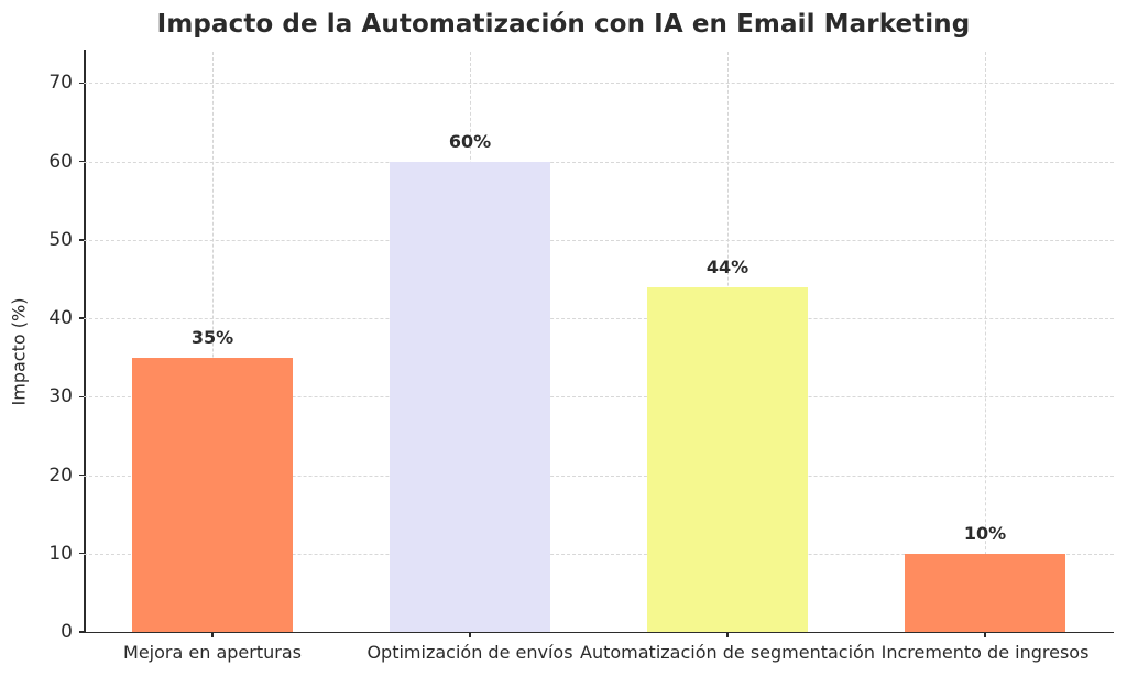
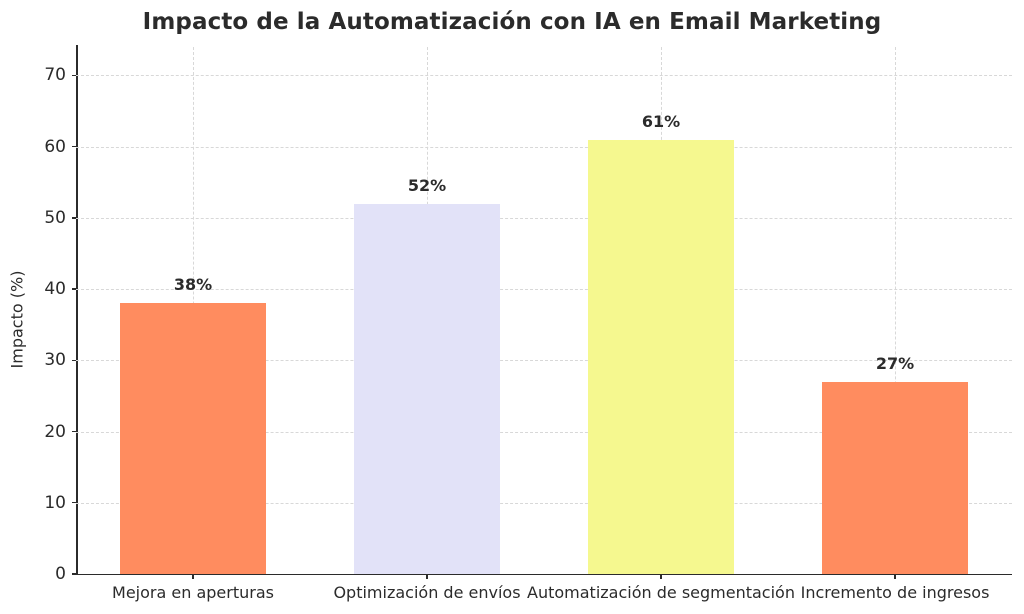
Mejora en aperturas: 35% -> 38%
Optimización de envíos: 60% -> 52%
Automatización de segmentación: 44% -> 61%
Incremento de ingresos: 10% -> 27%
